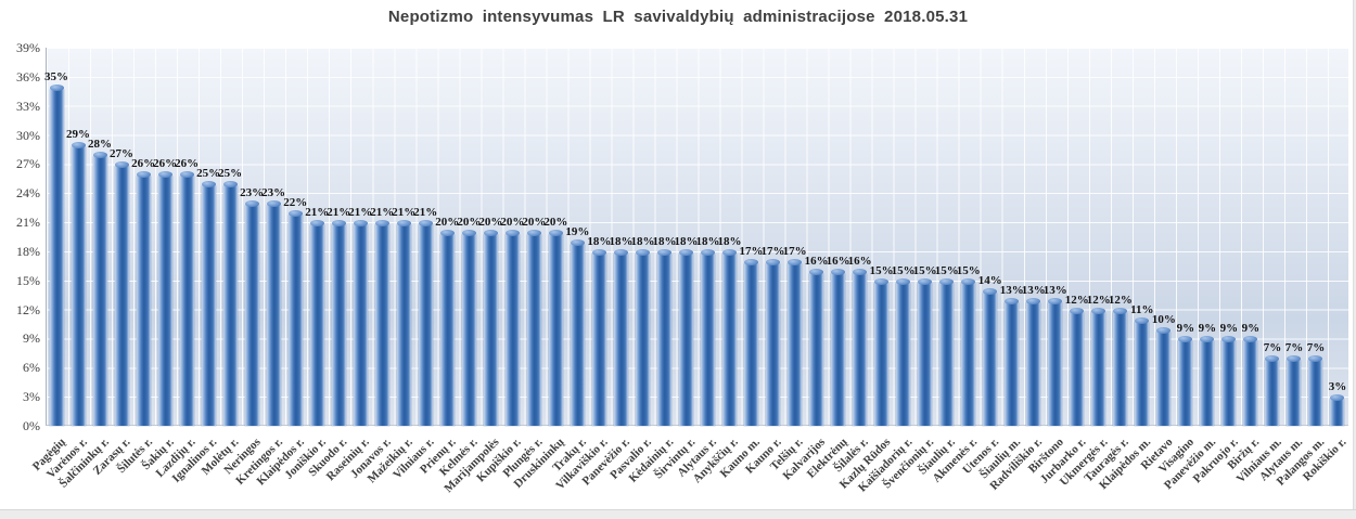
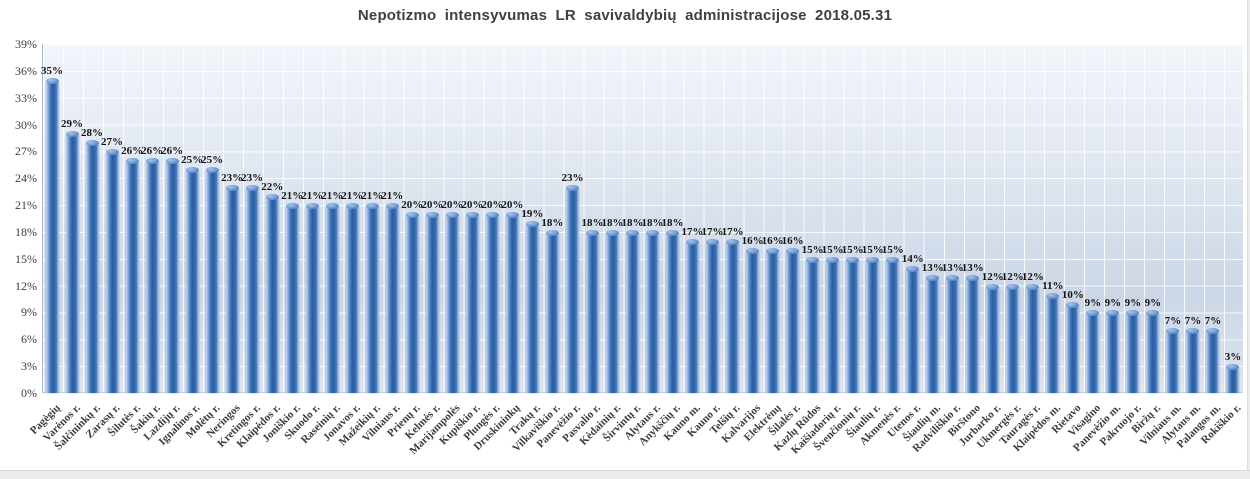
Panevėžio r.: 18% -> 23%
